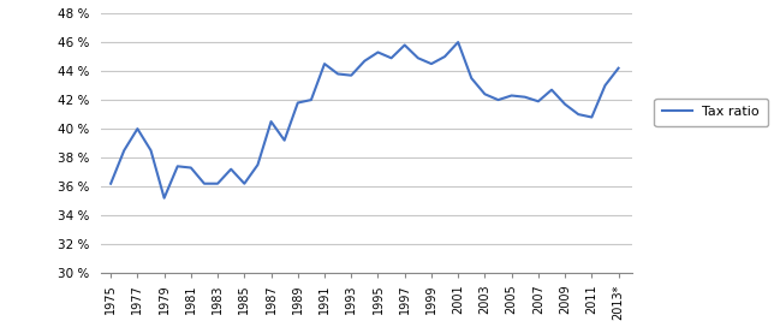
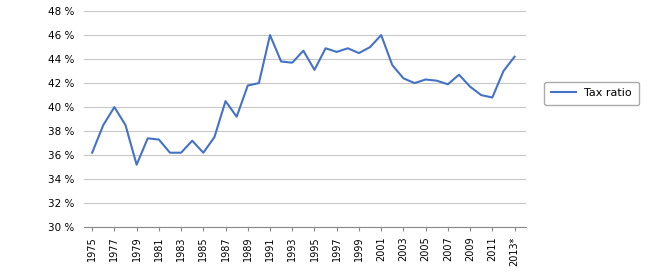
1991: 44.5 % -> 46.0 %
1995: 45.3 % -> 43.1 %
1997: 45.8 % -> 44.6 %
